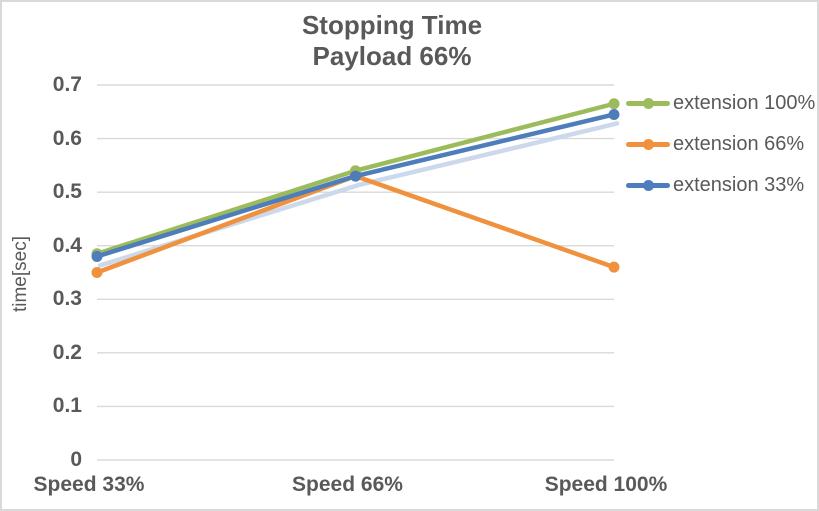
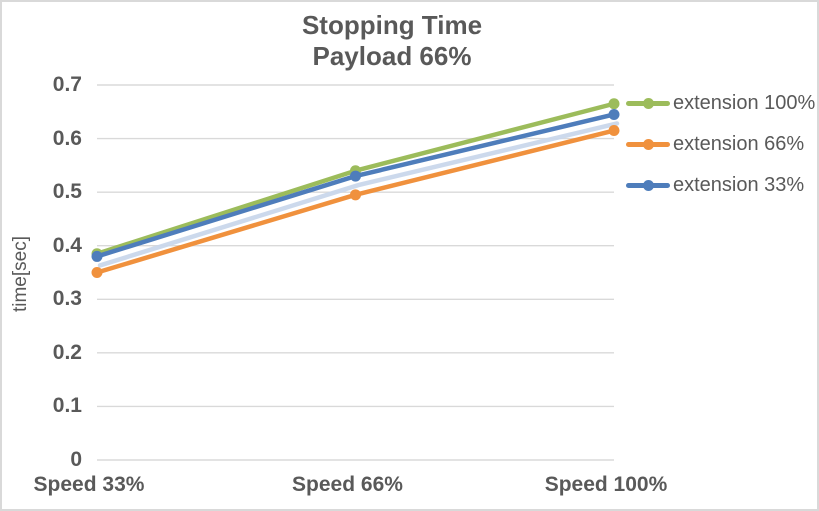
extension 66%/Speed 66%: 0.53 -> 0.49
extension 66%/Speed 100%: 0.36 -> 0.61
